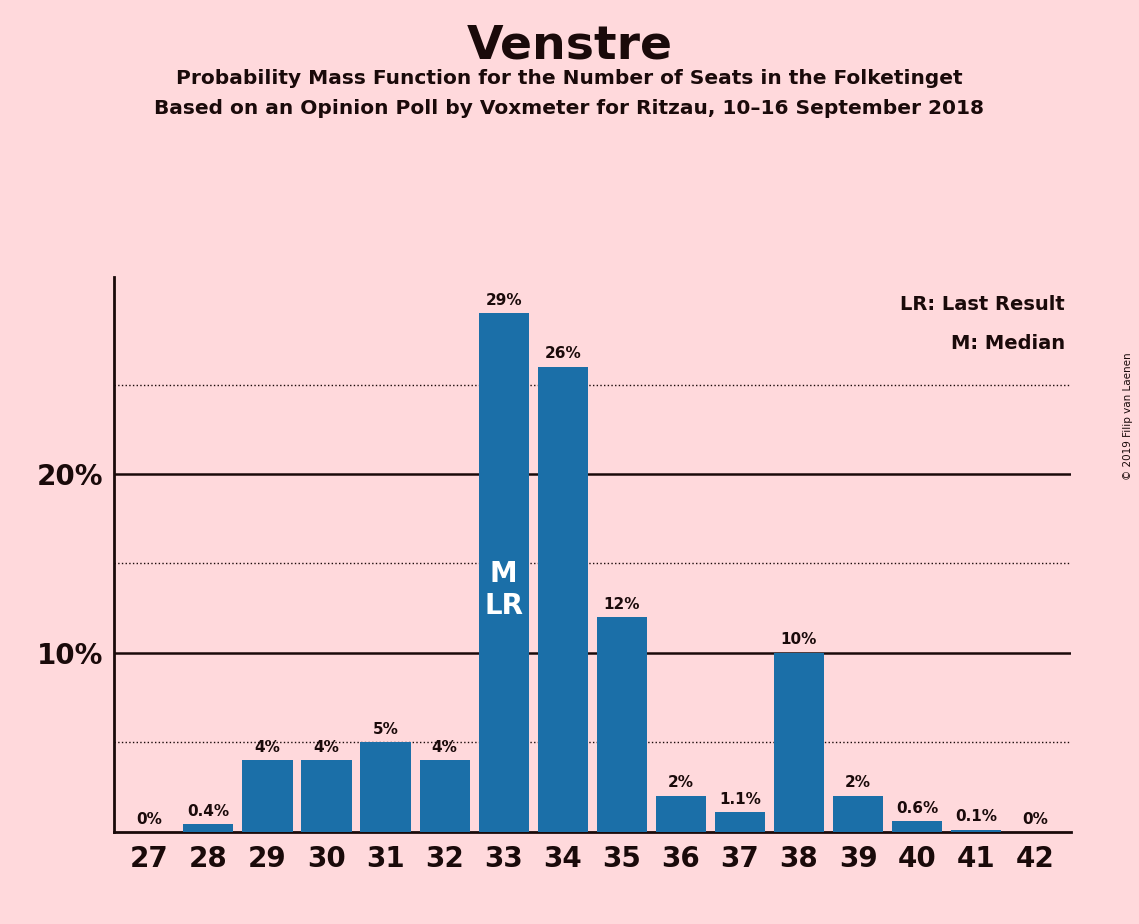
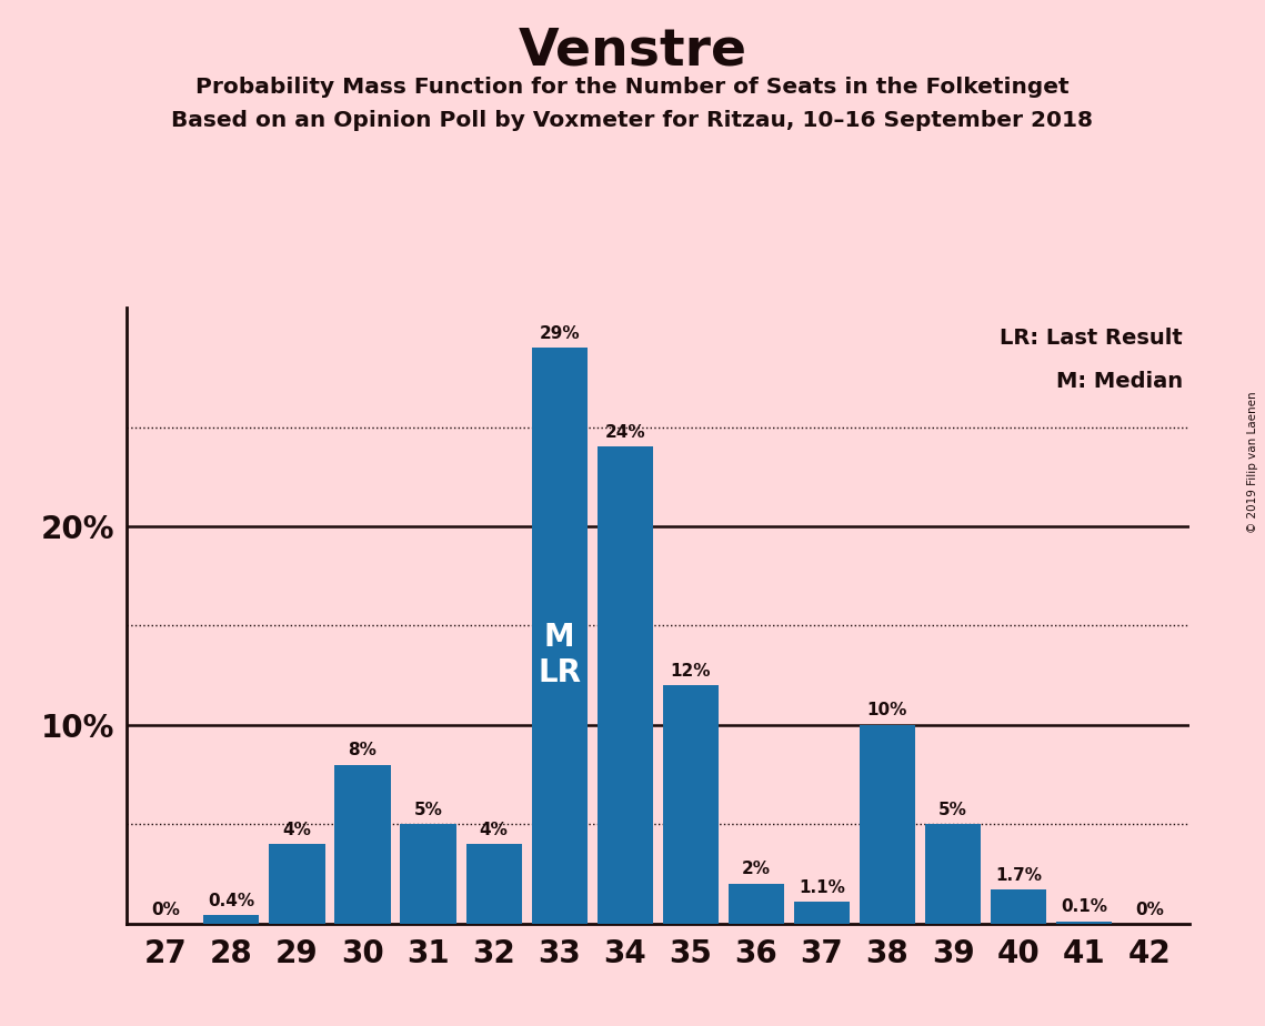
30: 4% -> 8%
34: 26% -> 24%
39: 2% -> 5%
40: 0.6% -> 1.7%
